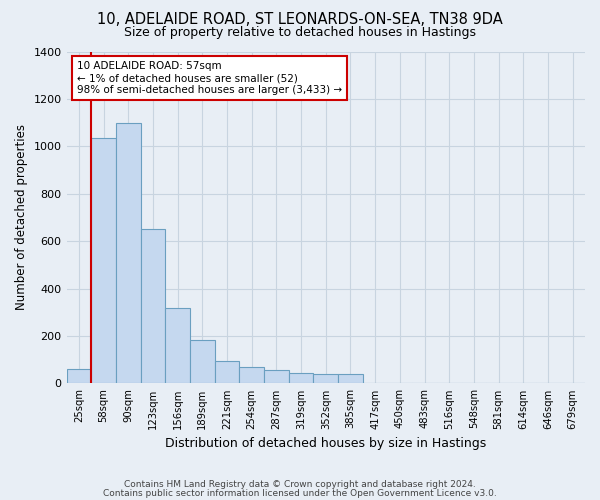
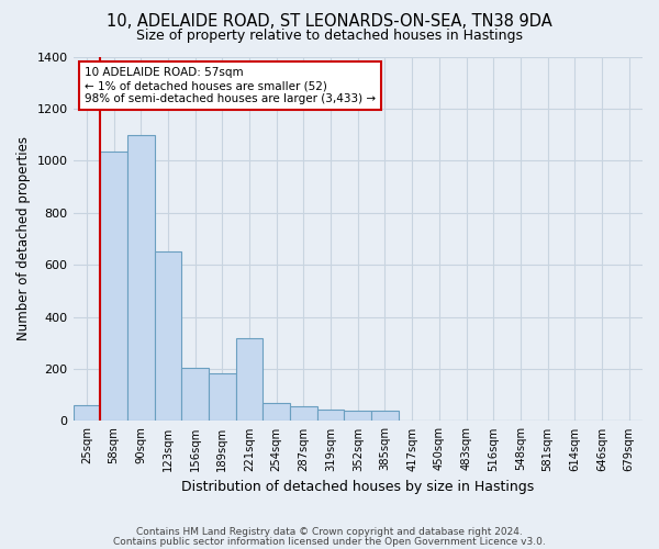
156sqm: 320 -> 205
221sqm: 95 -> 320
